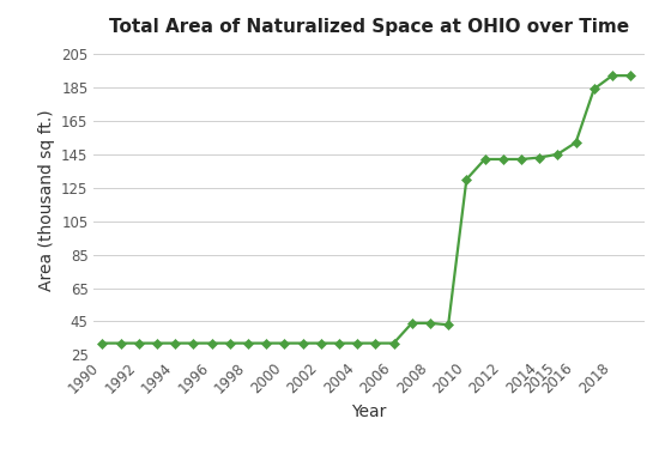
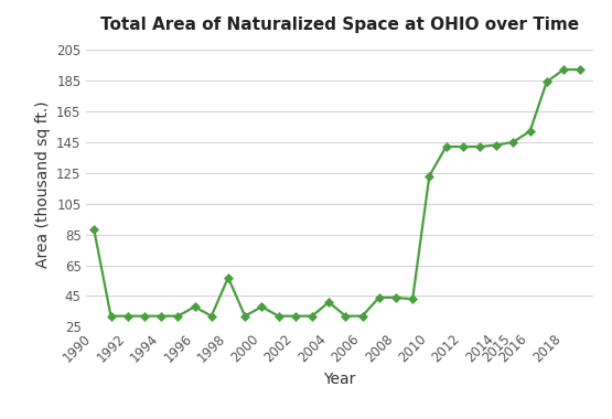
1990: 32 -> 88
1996: 32 -> 38
1998: 32 -> 57
2000: 32 -> 38
2004: 32 -> 41
2010: 130 -> 123
